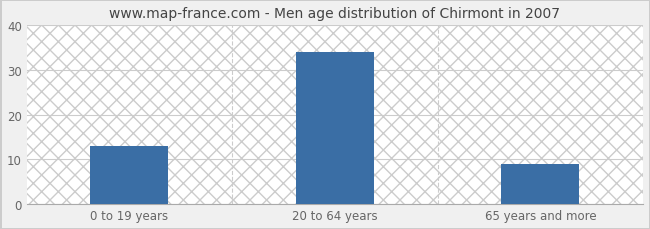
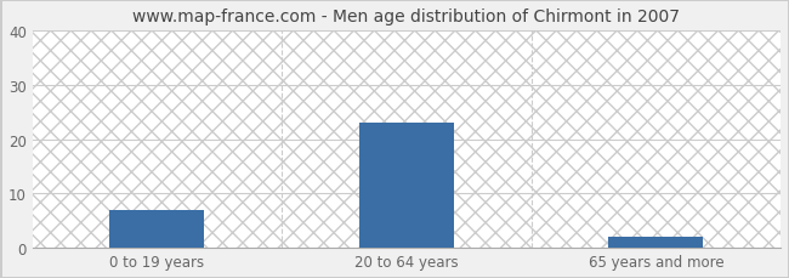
0 to 19 years: 13 -> 7
20 to 64 years: 34 -> 23
65 years and more: 9 -> 2
